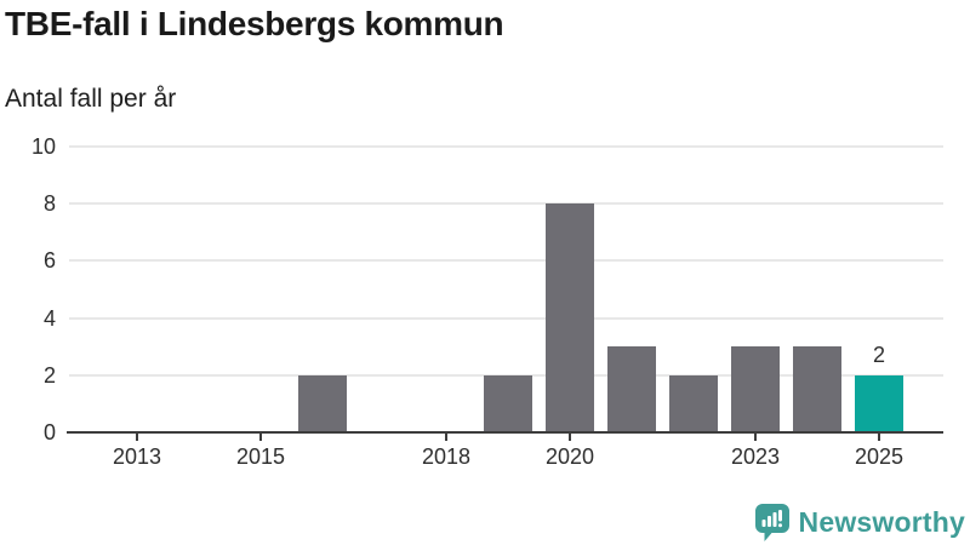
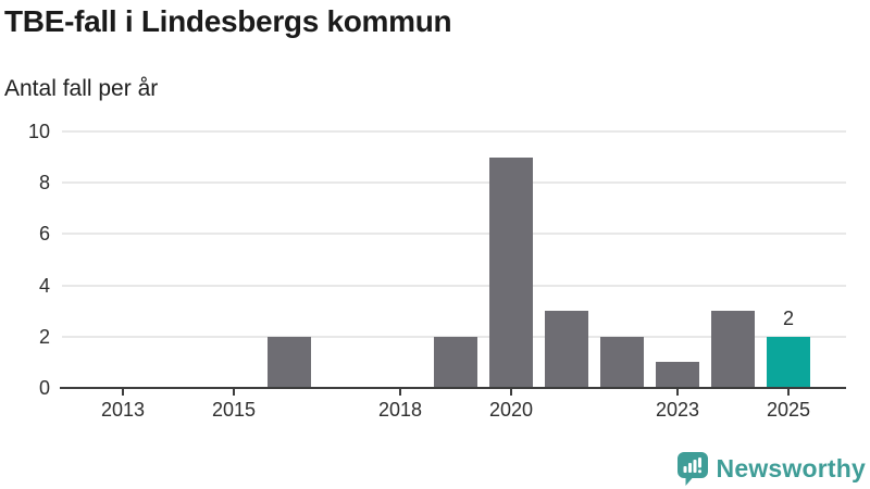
2020: 8 -> 9
2023: 3 -> 1
